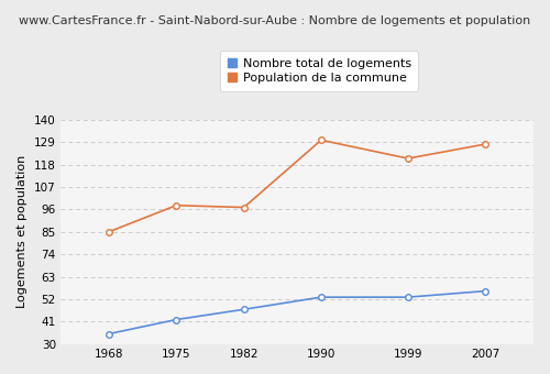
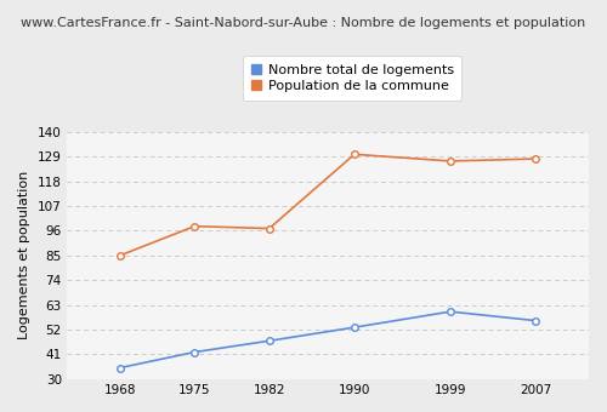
Nombre total de logements/1999: 53 -> 60
Population de la commune/1999: 121 -> 127
